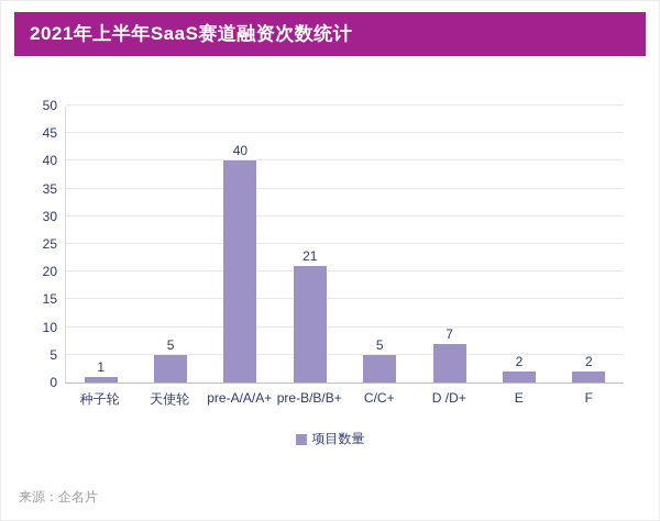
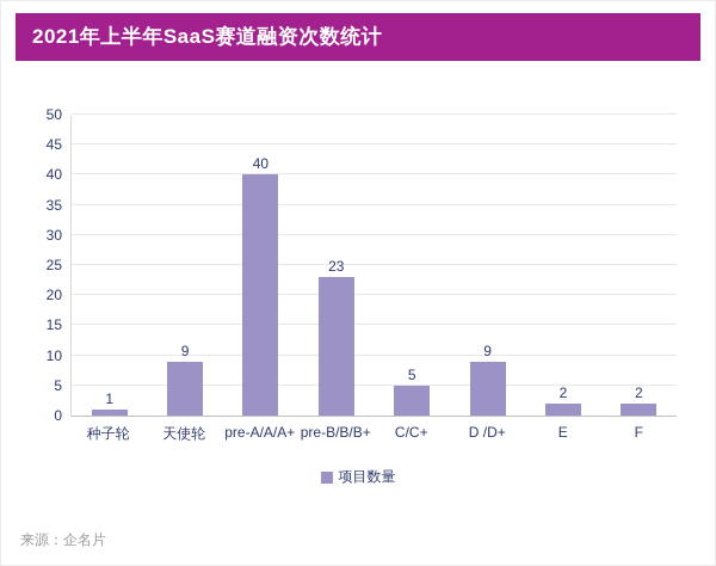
天使轮: 5 -> 9
pre-B/B/B+: 21 -> 23
D /D+: 7 -> 9
